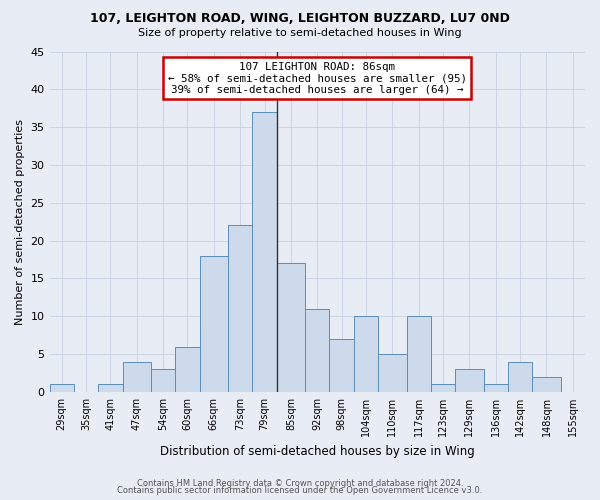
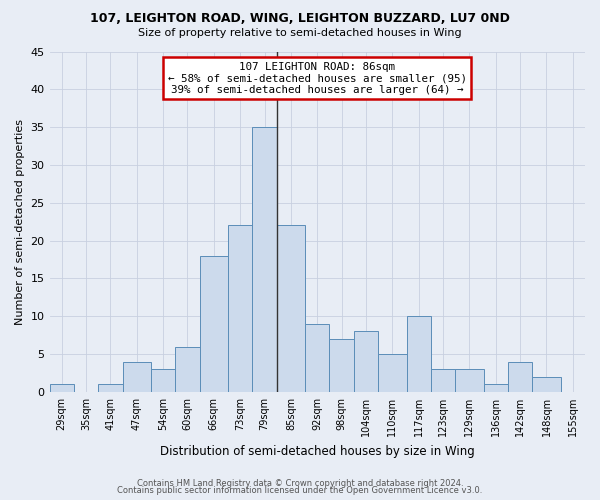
79sqm: 37 -> 35
85sqm: 17 -> 22
92sqm: 11 -> 9
104sqm: 10 -> 8
123sqm: 1 -> 3
